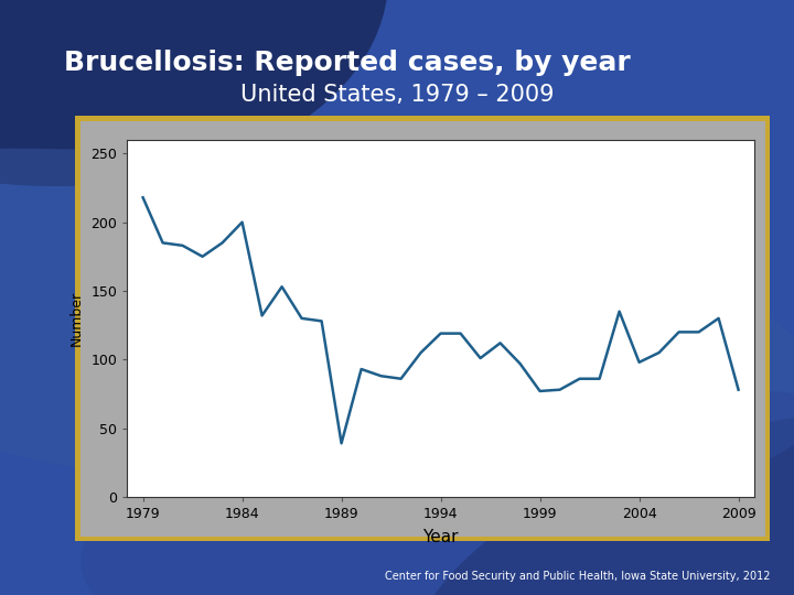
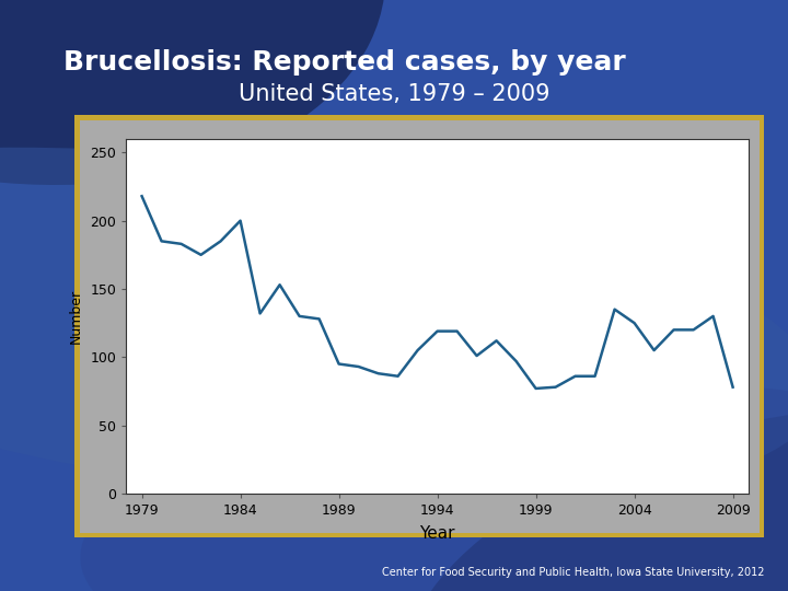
1989: 39 -> 95
2004: 98 -> 125
